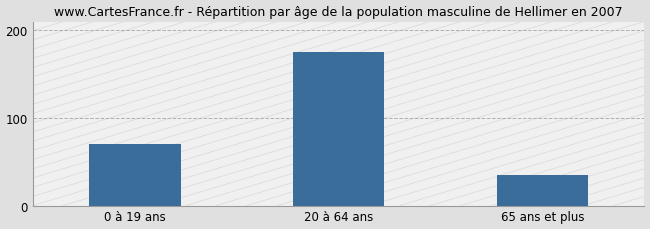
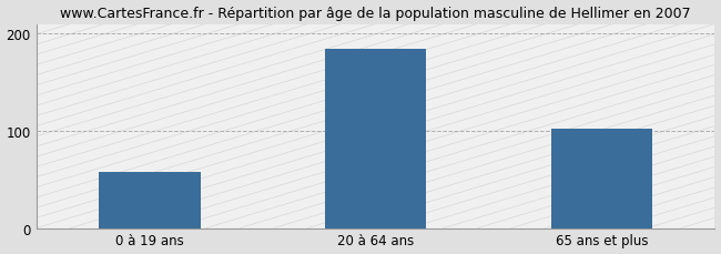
0 à 19 ans: 70 -> 58
20 à 64 ans: 175 -> 184
65 ans et plus: 35 -> 102
